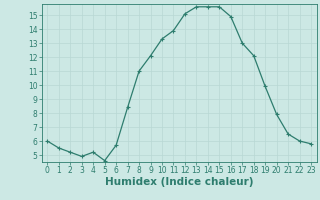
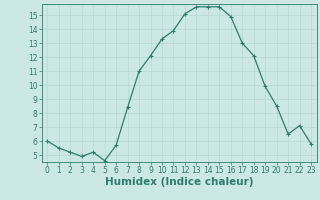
20: 7.9 -> 8.5
22: 6.0 -> 7.1
